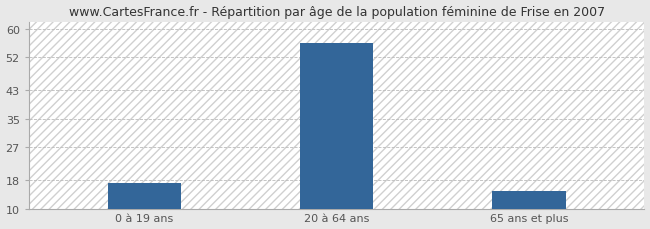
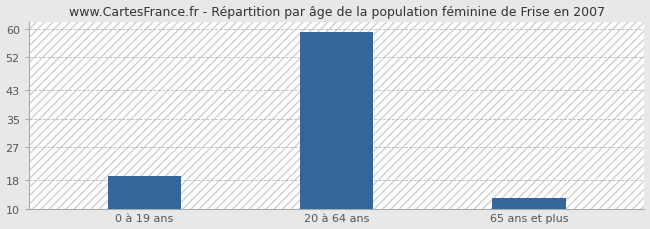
0 à 19 ans: 17 -> 19
20 à 64 ans: 56 -> 59
65 ans et plus: 15 -> 13
